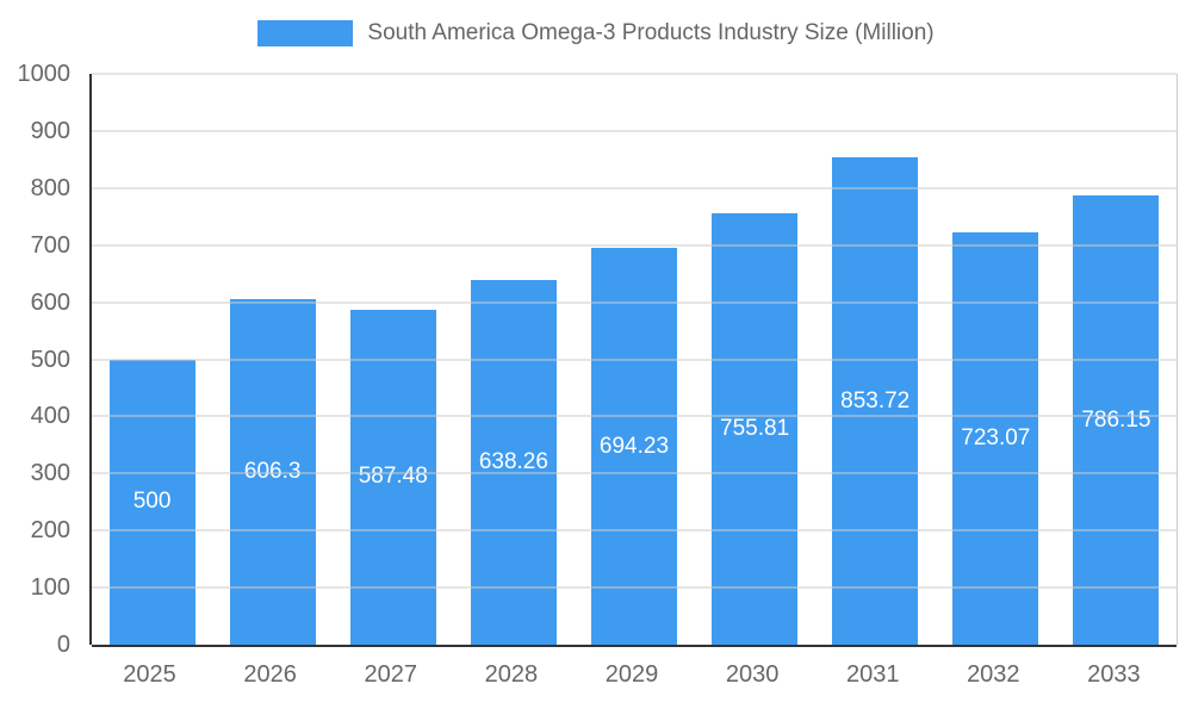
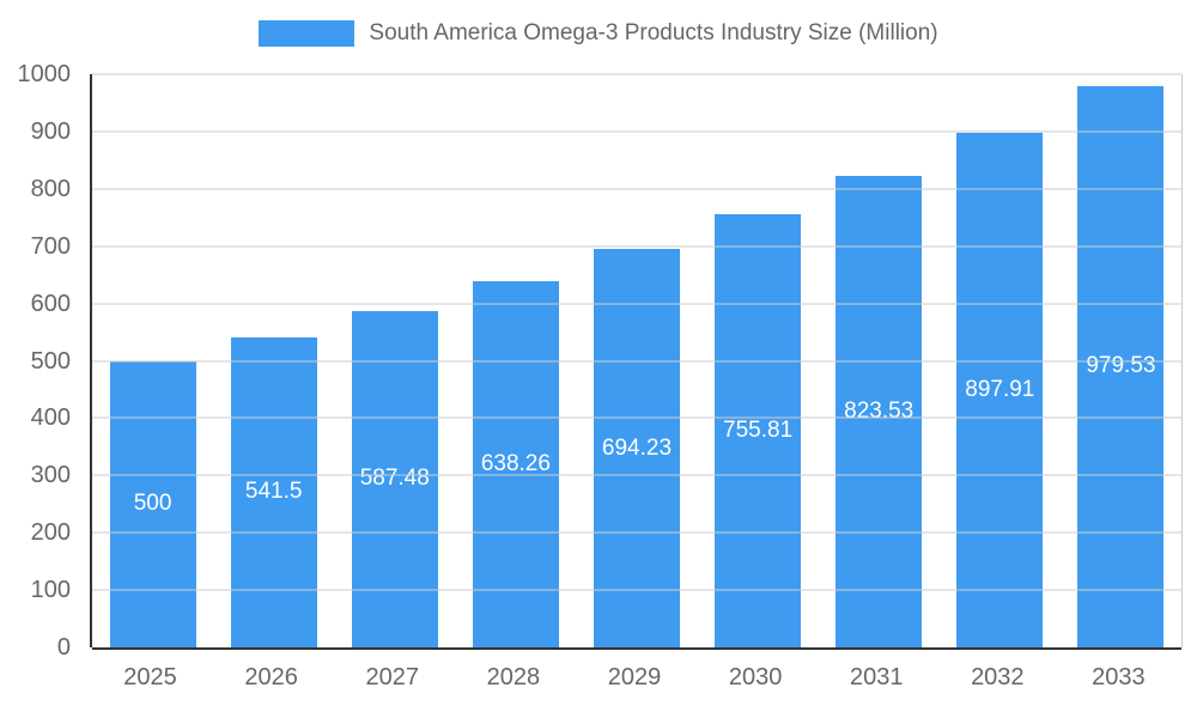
2026: 606.3 -> 541.5
2031: 853.72 -> 823.53
2032: 723.07 -> 897.91
2033: 786.15 -> 979.53
